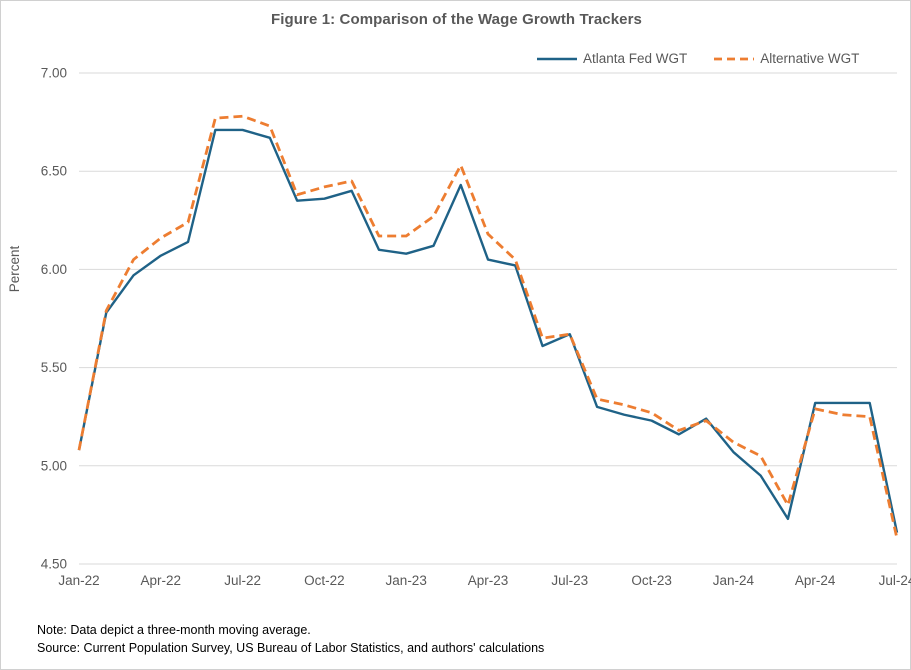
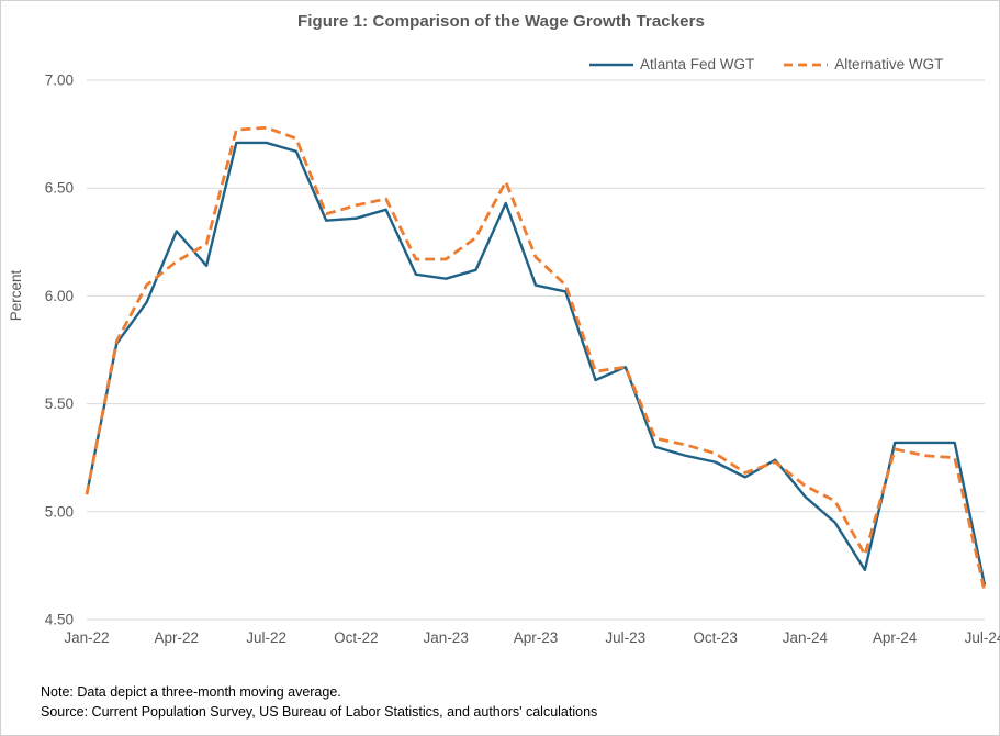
Atlanta Fed WGT/Apr-22: 6.07 -> 6.30
